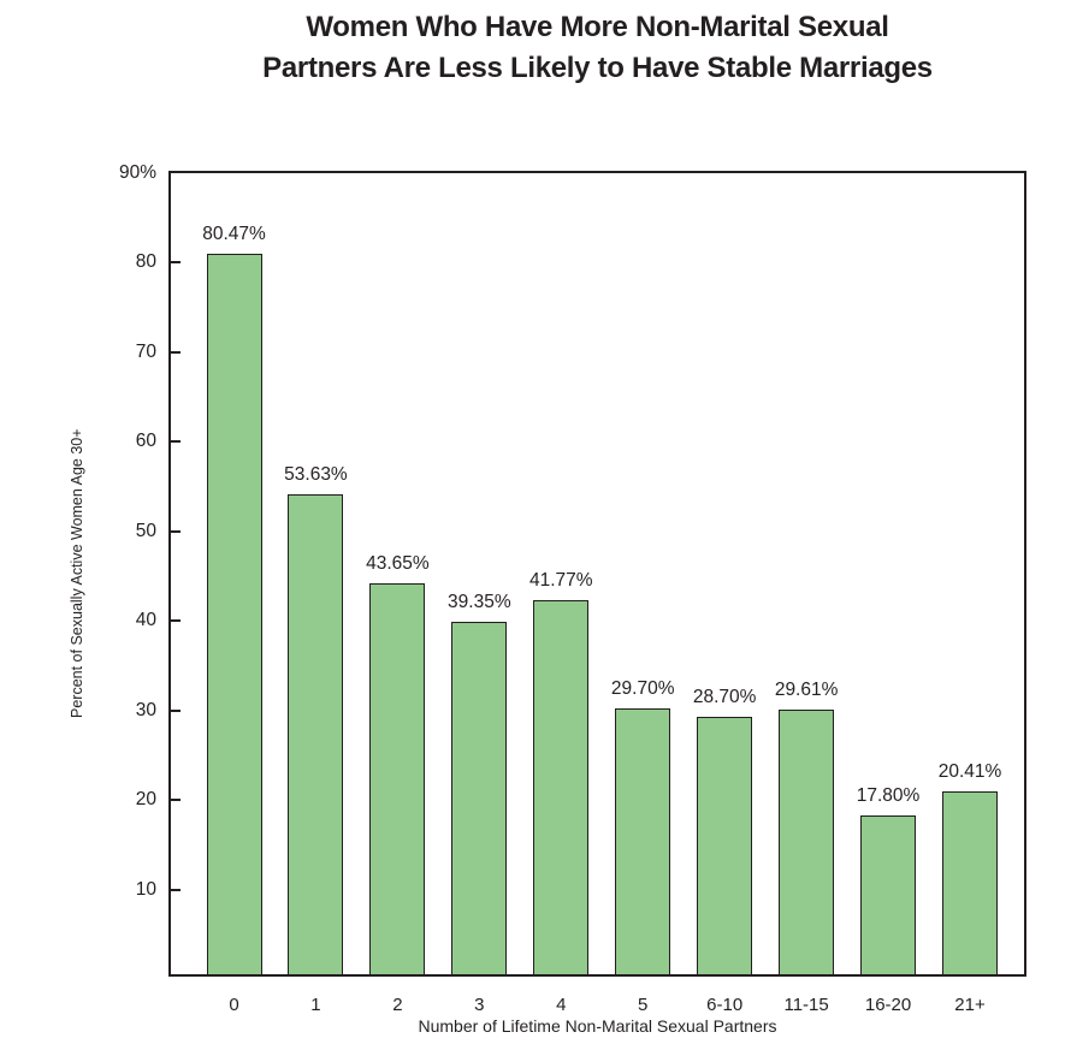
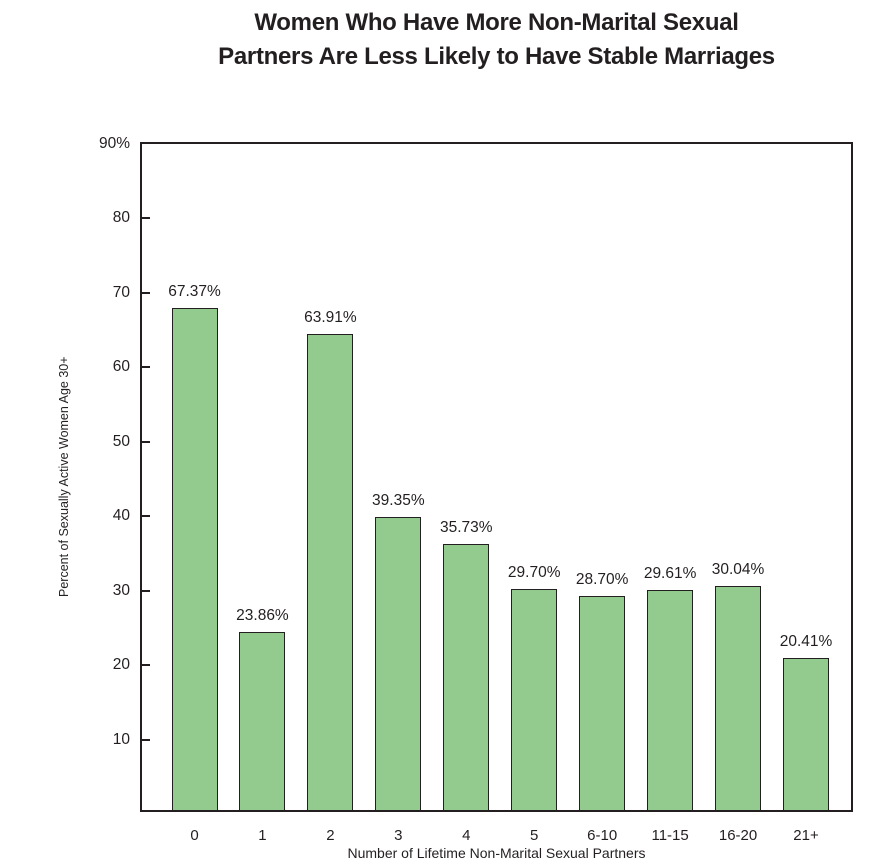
0: 80.47% -> 67.37%
1: 53.63% -> 23.86%
2: 43.65% -> 63.91%
4: 41.77% -> 35.73%
16-20: 17.80% -> 30.04%
